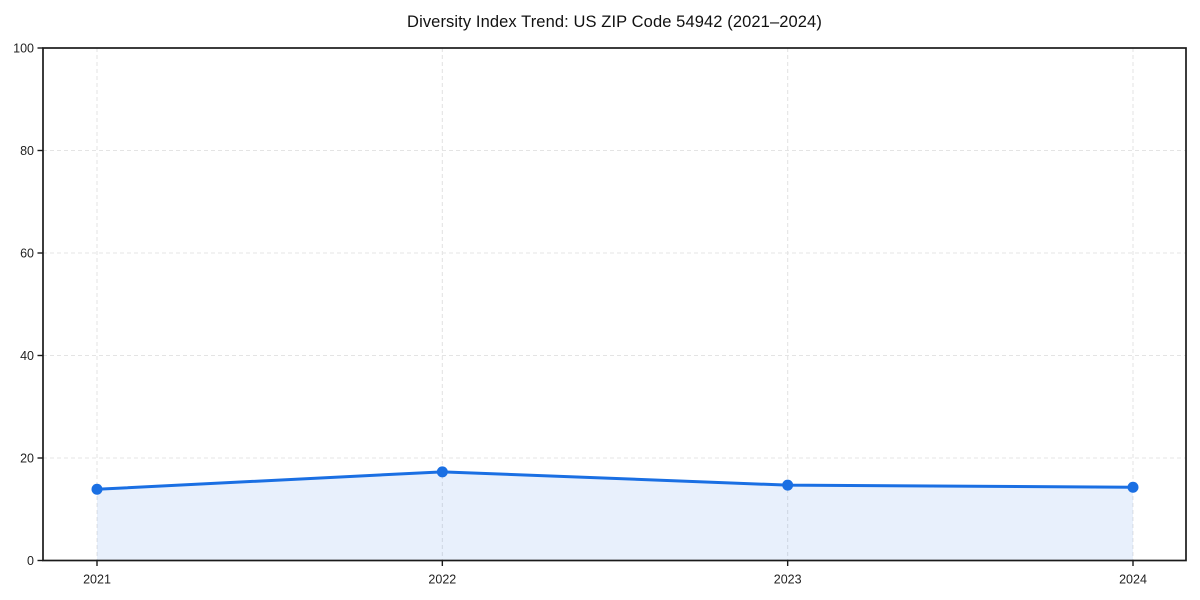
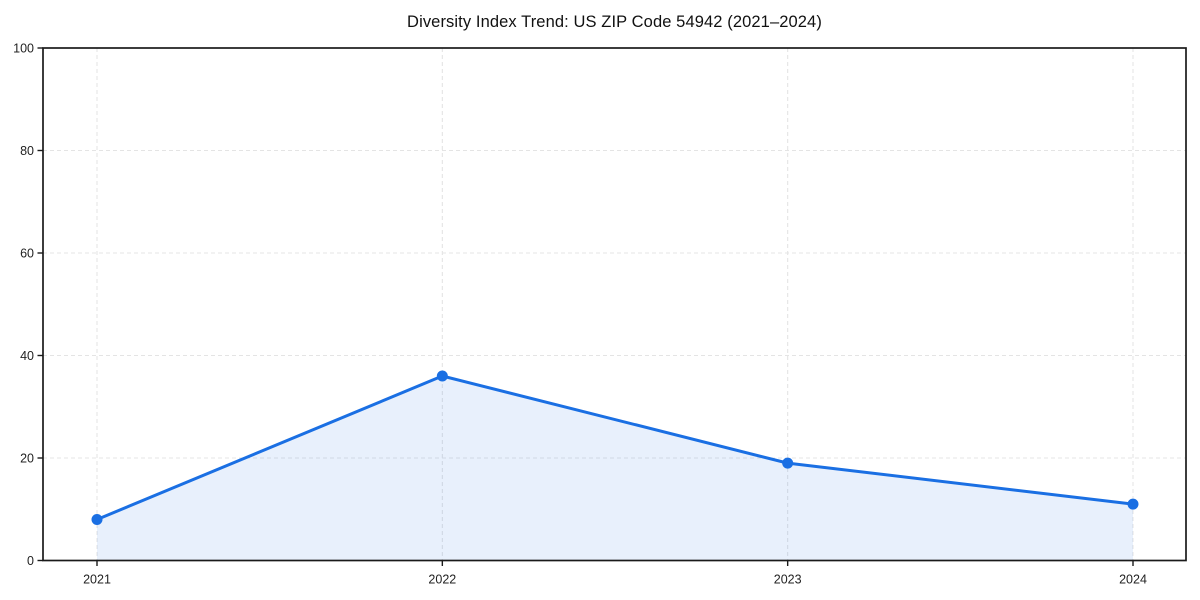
2021: 14 -> 8
2022: 17 -> 36
2023: 15 -> 19
2024: 14 -> 11
